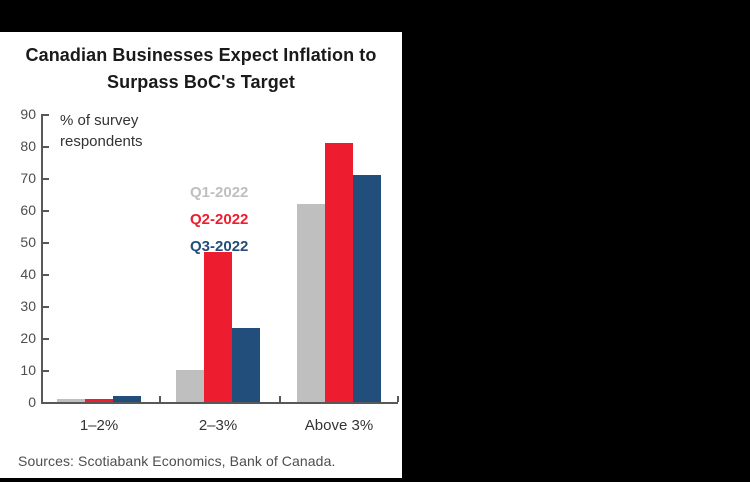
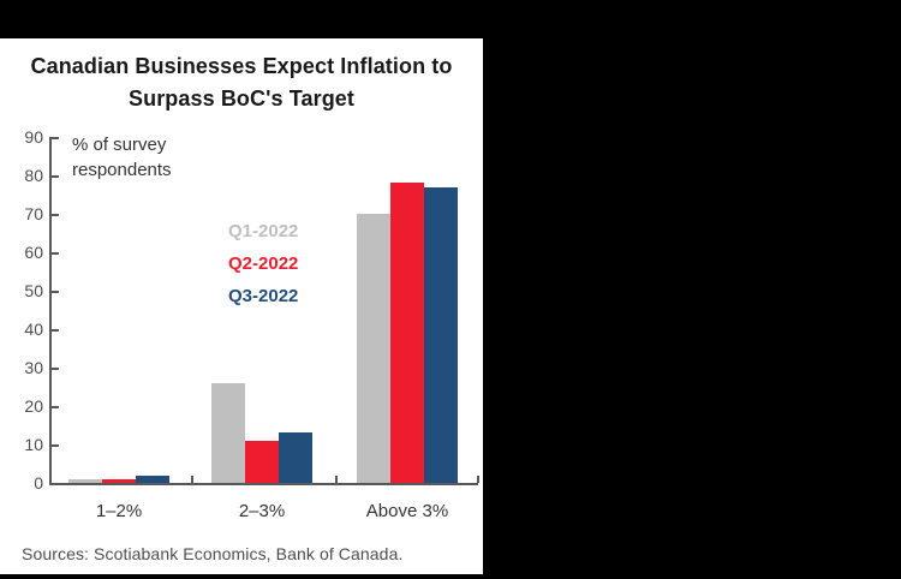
Q1-2022/2–3%: 10 -> 26
Q2-2022/2–3%: 47 -> 11
Q3-2022/2–3%: 23 -> 13
Q1-2022/Above 3%: 62 -> 70
Q2-2022/Above 3%: 81 -> 78
Q3-2022/Above 3%: 71 -> 77
